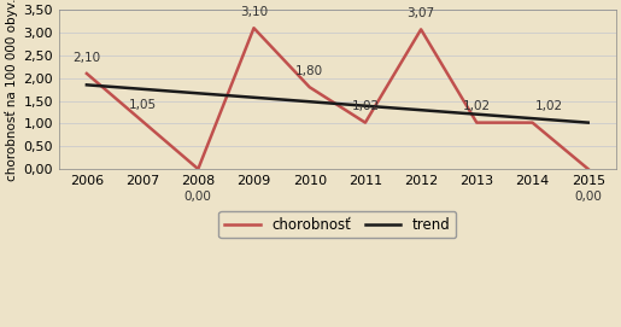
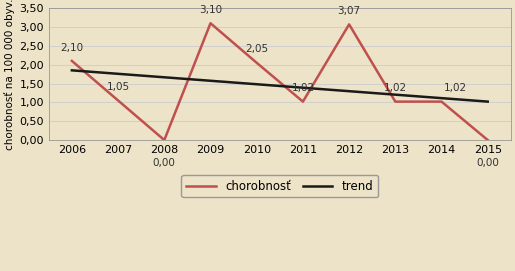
chorobnosť/2010: 1,80 -> 2,05
